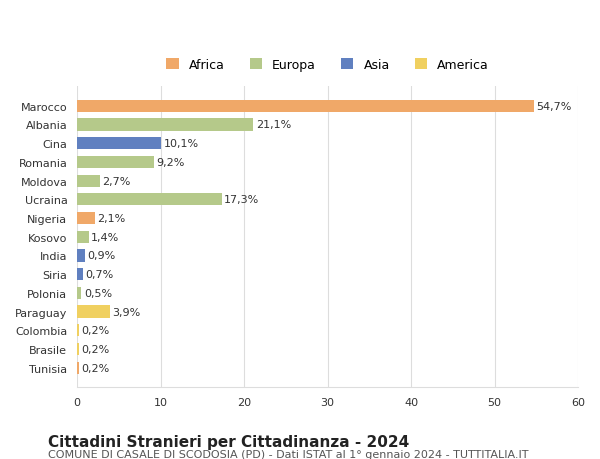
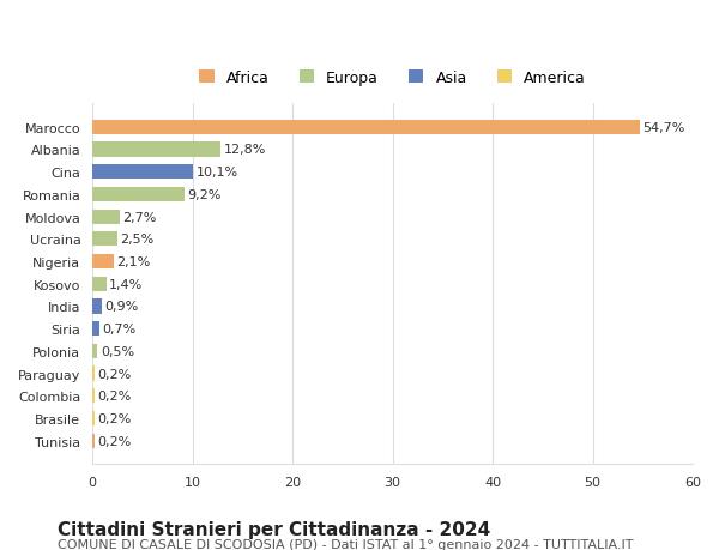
Albania: 21,1% -> 12,8%
Ucraina: 17,3% -> 2,5%
Paraguay: 3,9% -> 0,2%
